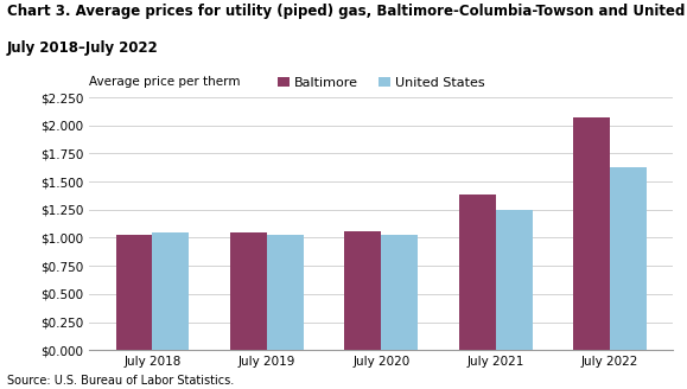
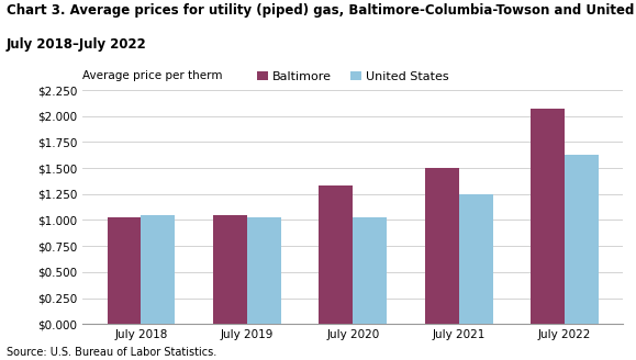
Baltimore/July 2020: $1.06 -> $1.33
Baltimore/July 2021: $1.38 -> $1.50
